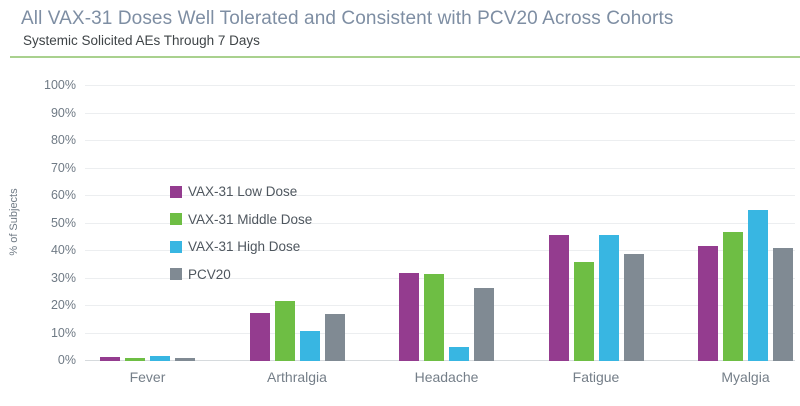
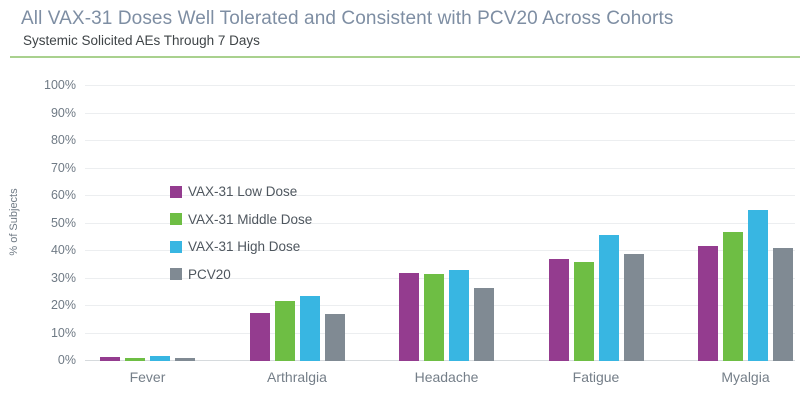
VAX-31 High Dose/Arthralgia: 11% -> 24%
VAX-31 High Dose/Headache: 5% -> 33%
VAX-31 Low Dose/Fatigue: 46% -> 37%
